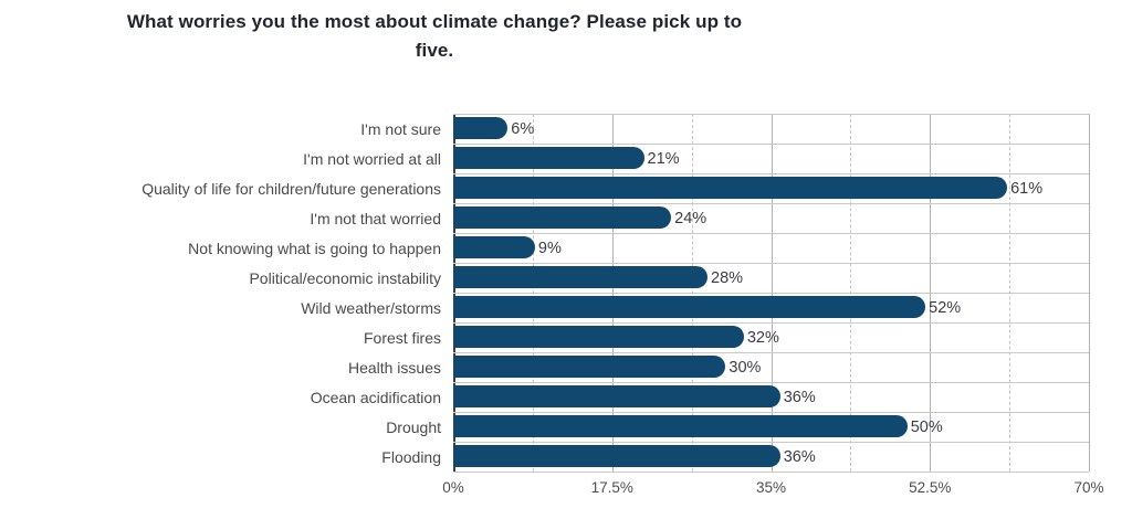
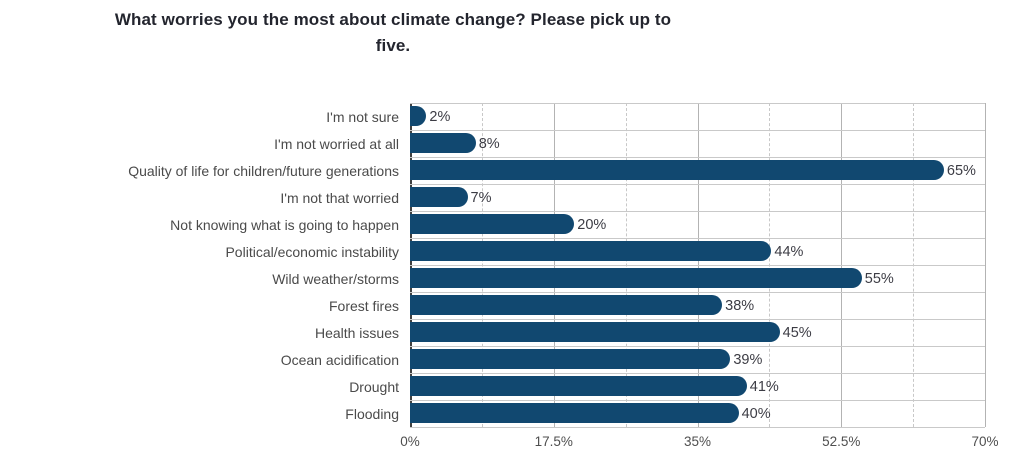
I'm not sure: 6% -> 2%
I'm not worried at all: 21% -> 8%
Quality of life for children/future generations: 61% -> 65%
I'm not that worried: 24% -> 7%
Not knowing what is going to happen: 9% -> 20%
Political/economic instability: 28% -> 44%
Wild weather/storms: 52% -> 55%
Forest fires: 32% -> 38%
Health issues: 30% -> 45%
Ocean acidification: 36% -> 39%
Drought: 50% -> 41%
Flooding: 36% -> 40%
